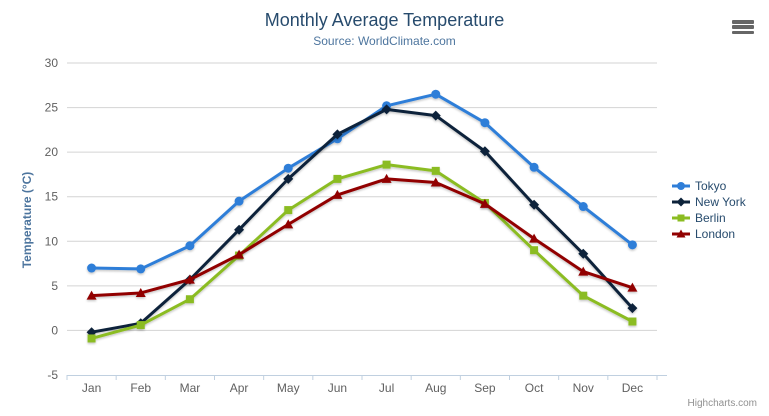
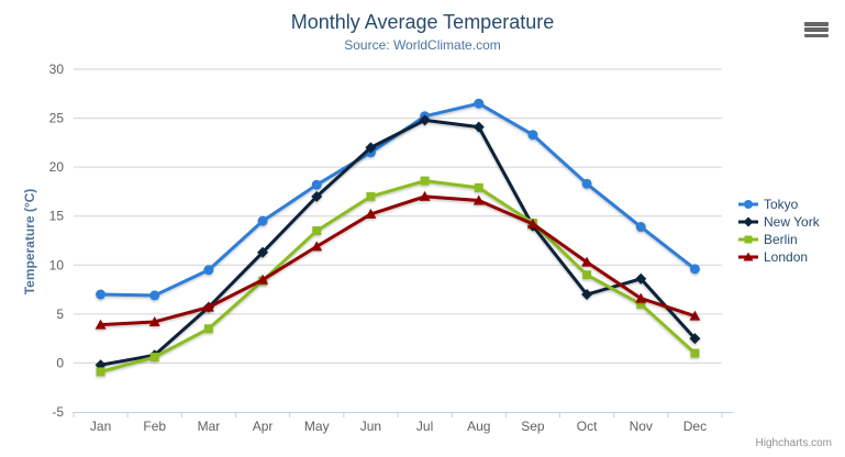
New York/Sep: 20 -> 14
New York/Oct: 14 -> 7
Berlin/Nov: 4 -> 6
